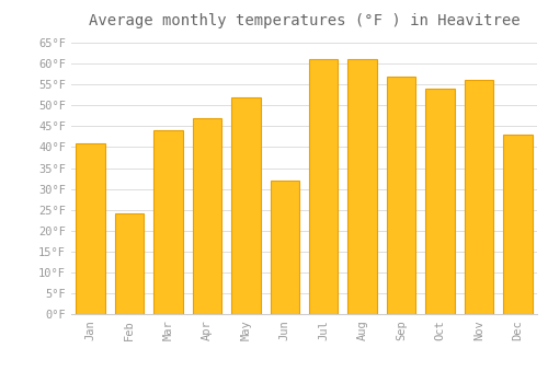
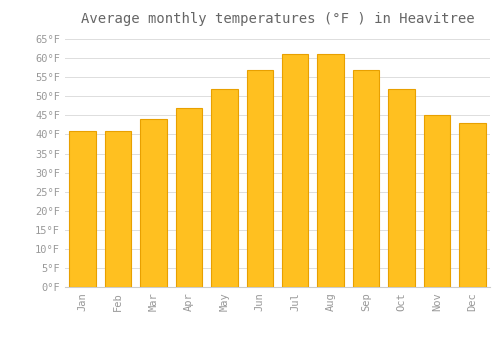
Feb: 24°F -> 41°F
Jun: 32°F -> 57°F
Oct: 54°F -> 52°F
Nov: 56°F -> 45°F
